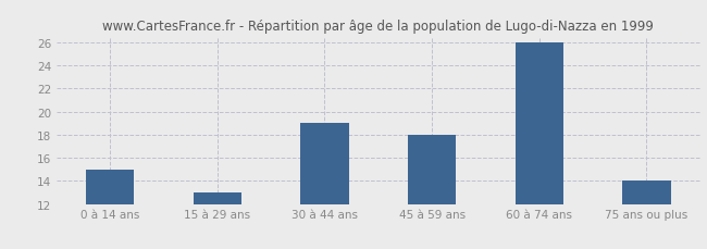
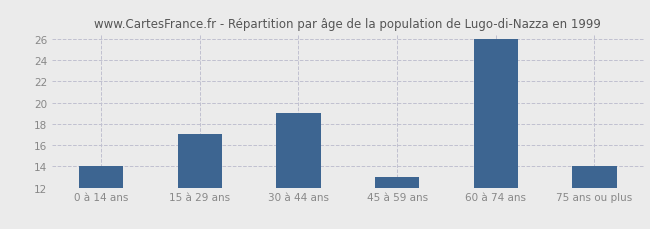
0 à 14 ans: 15 -> 14
15 à 29 ans: 13 -> 17
45 à 59 ans: 18 -> 13
